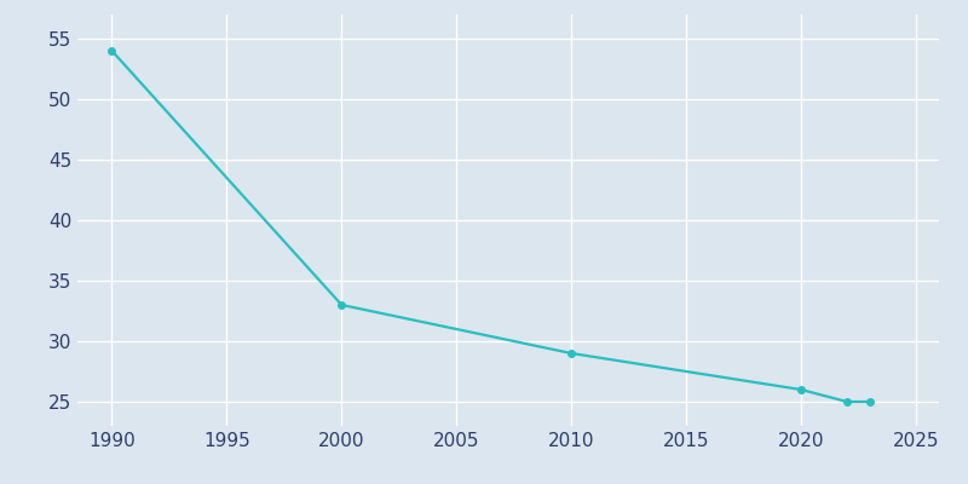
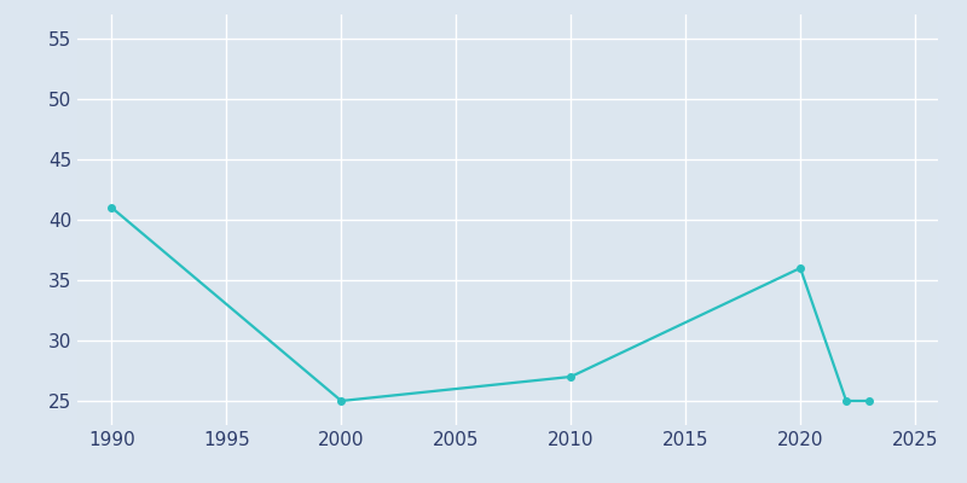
1990: 54 -> 41
2000: 33 -> 25
2010: 29 -> 27
2020: 26 -> 36
